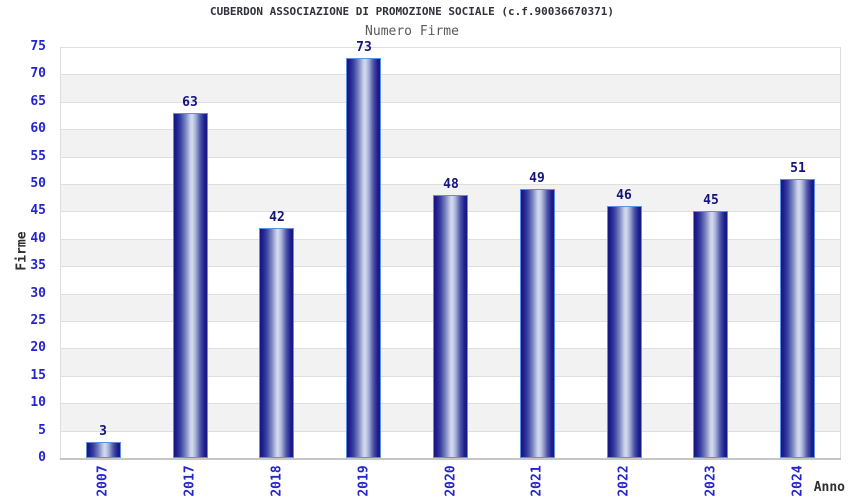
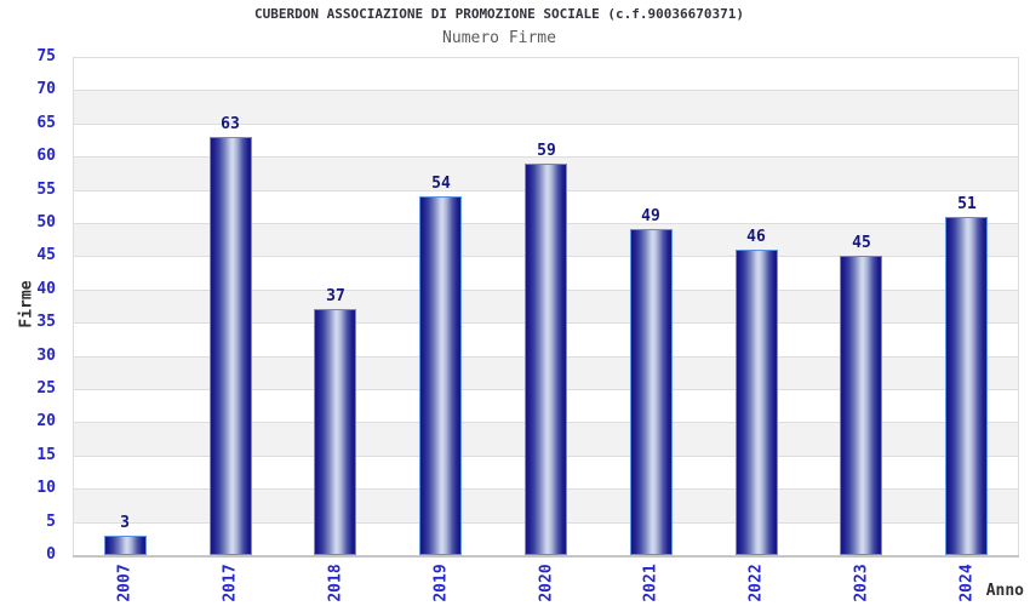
2018: 42 -> 37
2019: 73 -> 54
2020: 48 -> 59
